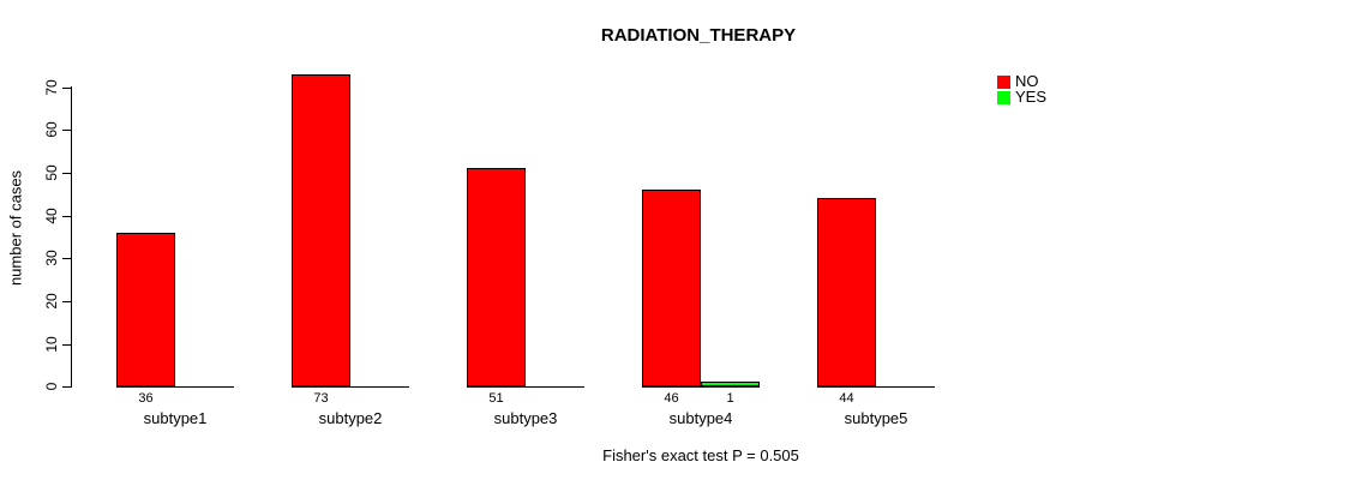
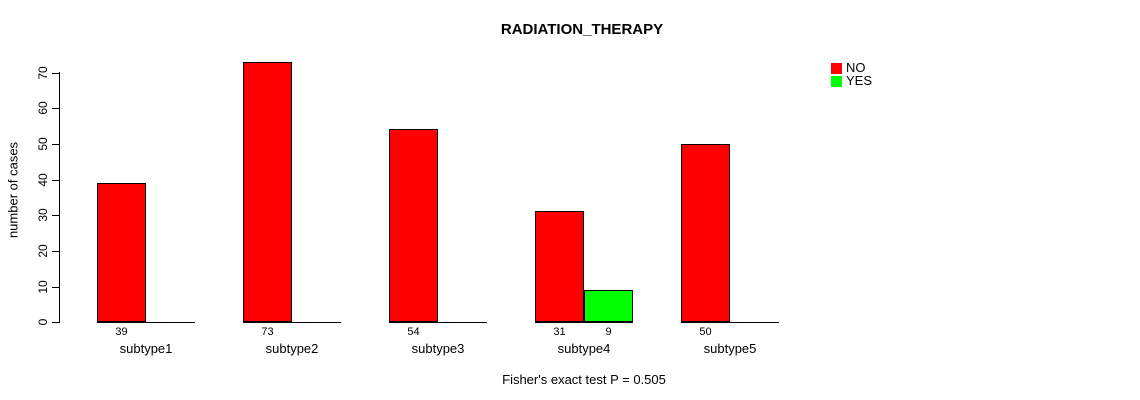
NO/subtype1: 36 -> 39
NO/subtype3: 51 -> 54
NO/subtype4: 46 -> 31
YES/subtype4: 1 -> 9
NO/subtype5: 44 -> 50
